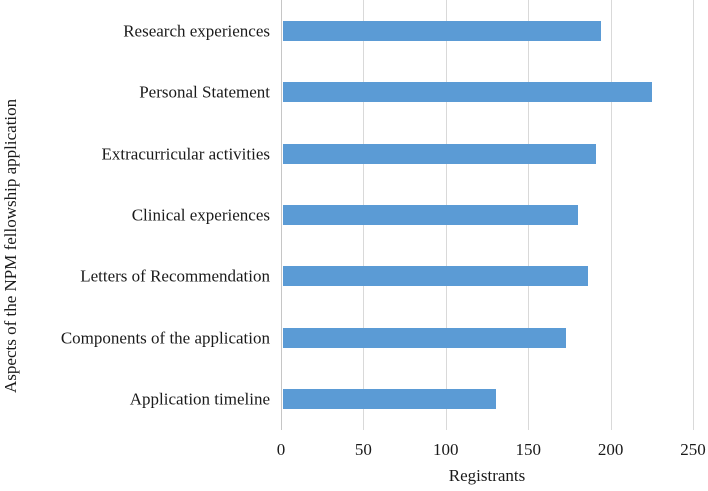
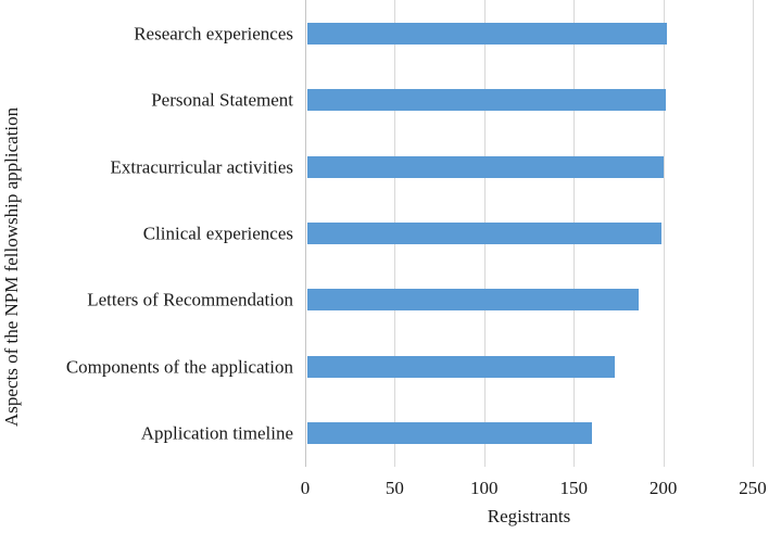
Research experiences: 193 -> 201
Personal Statement: 224 -> 200
Extracurricular activities: 190 -> 199
Clinical experiences: 179 -> 198
Application timeline: 129 -> 159
